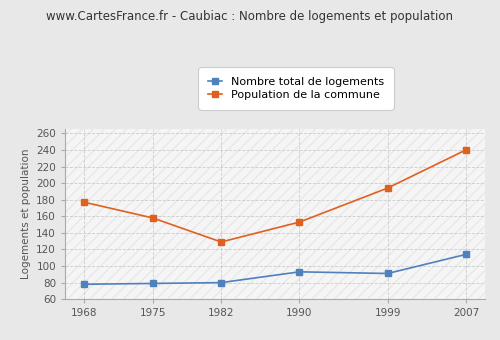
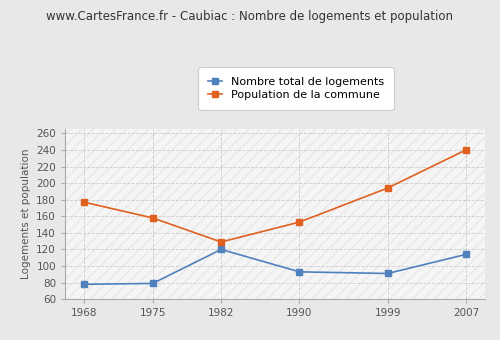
Nombre total de logements/1982: 80 -> 120
